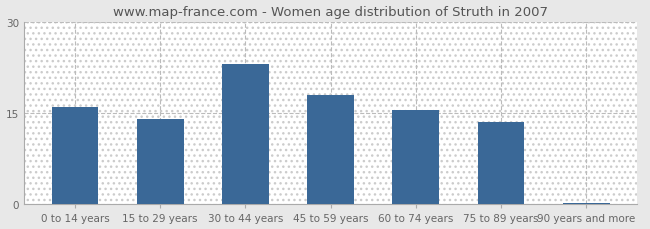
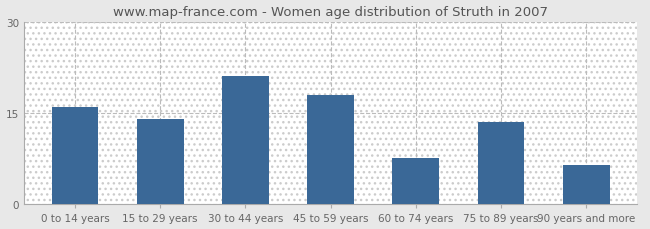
30 to 44 years: 23.0 -> 21.0
60 to 74 years: 15.5 -> 7.6
90 years and more: 0.3 -> 6.4
